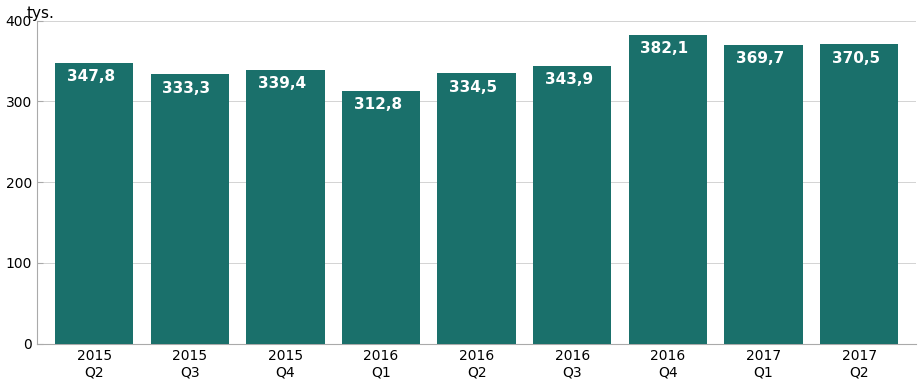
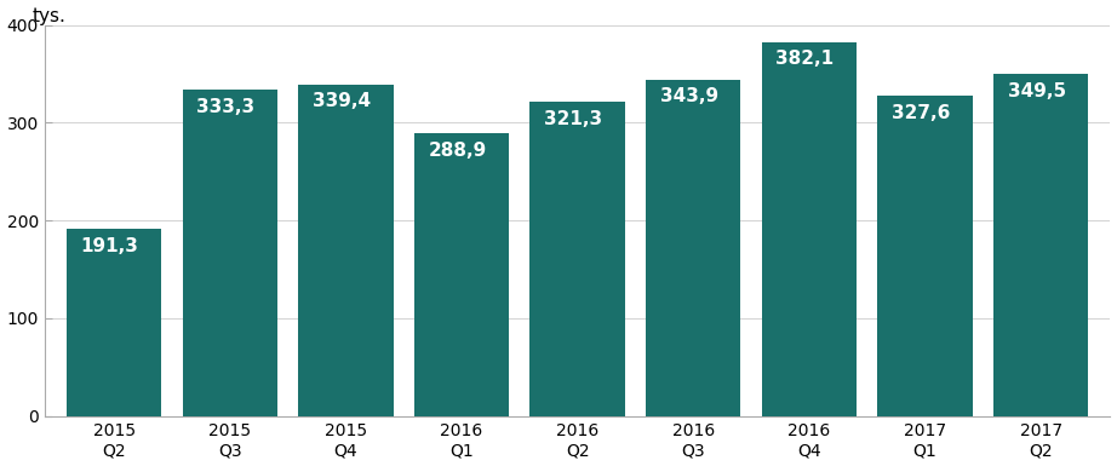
2015 Q2: 347,8 -> 191,3
2016 Q1: 312,8 -> 288,9
2016 Q2: 334,5 -> 321,3
2017 Q1: 369,7 -> 327,6
2017 Q2: 370,5 -> 349,5
